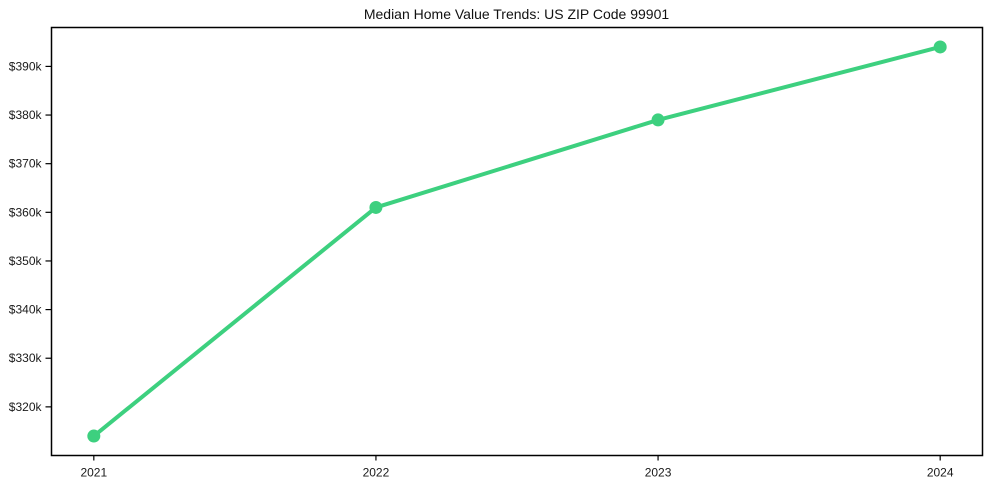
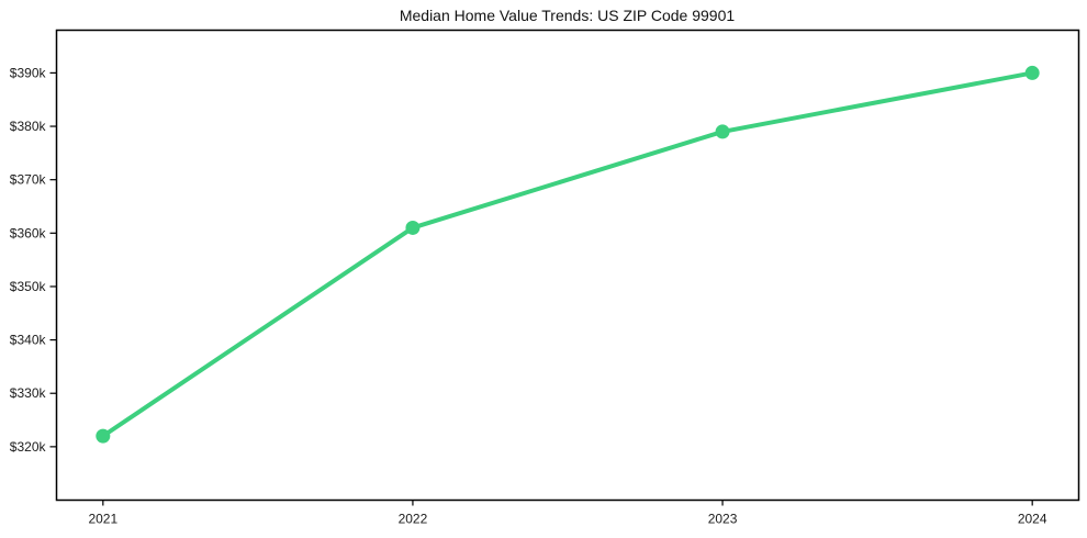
2021: $314k -> $322k
2024: $394k -> $390k
